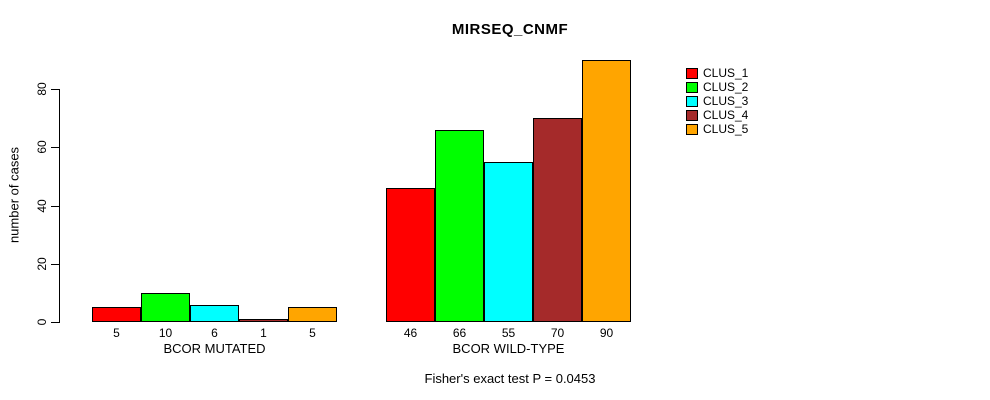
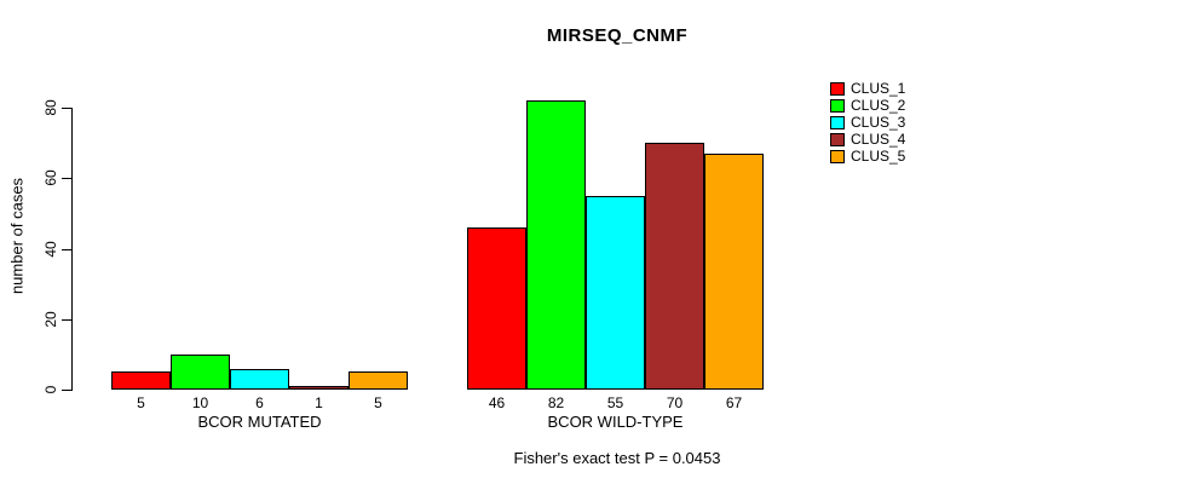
CLUS_2/BCOR WILD-TYPE: 66 -> 82
CLUS_5/BCOR WILD-TYPE: 90 -> 67
